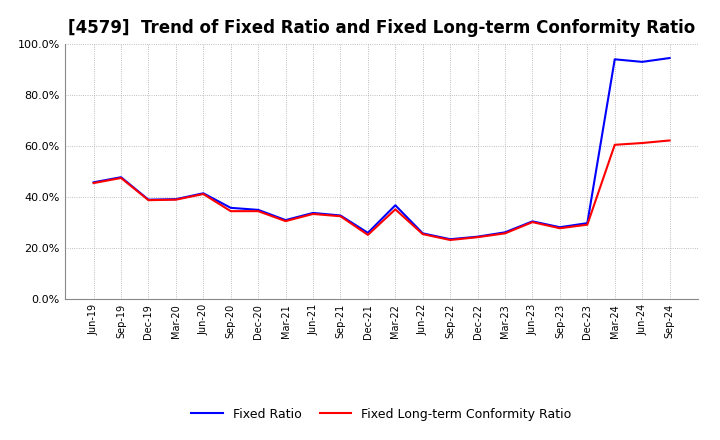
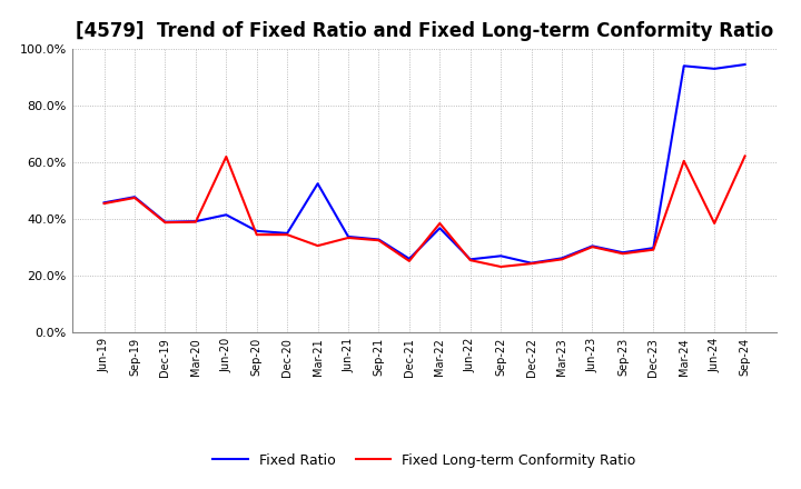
Fixed Long-term Conformity Ratio/Jun-20: 41.2% -> 62.0%
Fixed Ratio/Mar-21: 31.0% -> 52.5%
Fixed Long-term Conformity Ratio/Mar-22: 35.2% -> 38.5%
Fixed Ratio/Sep-22: 23.5% -> 27.0%
Fixed Long-term Conformity Ratio/Jun-24: 61.2% -> 38.5%
